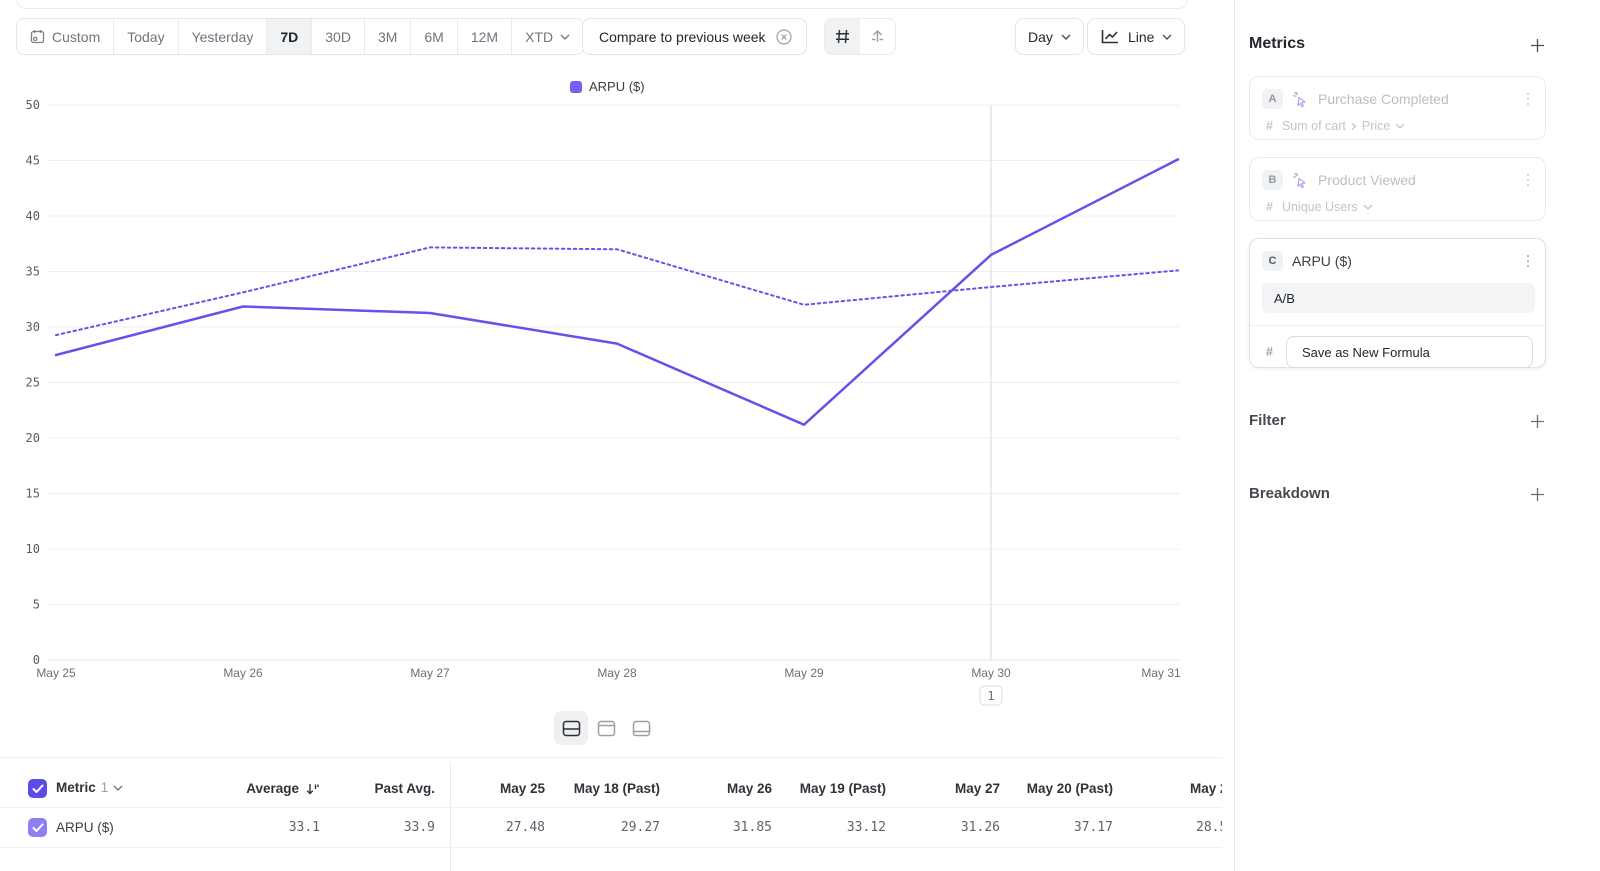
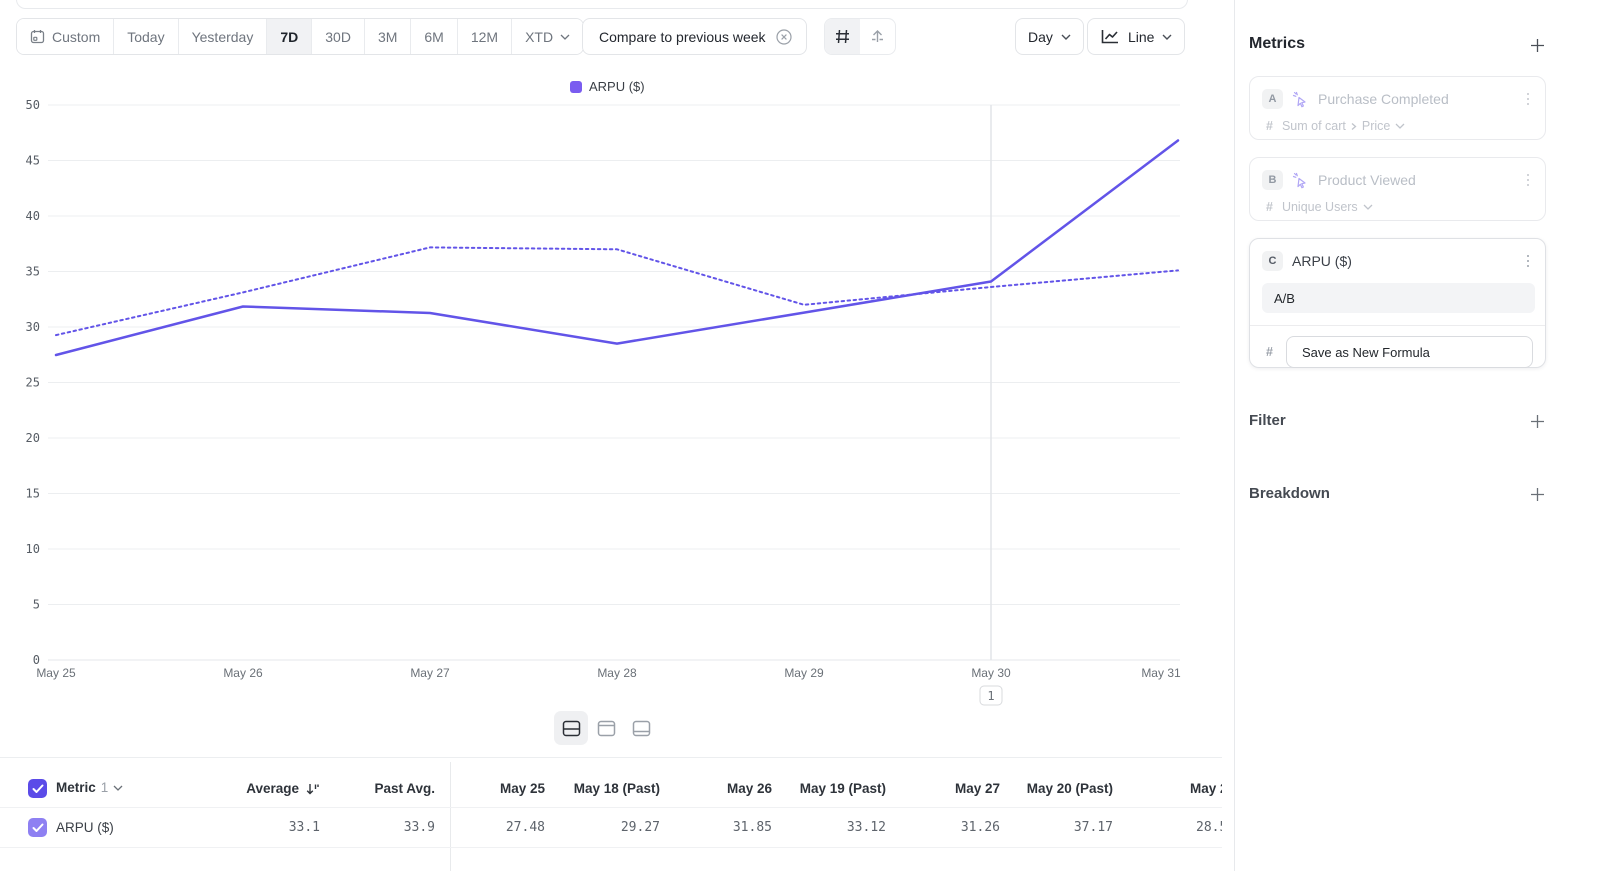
ARPU ($)/May 29: 21.2 -> 31.3
ARPU ($)/May 30: 36.5 -> 34.1
ARPU ($)/May 31: 45.1 -> 46.8
